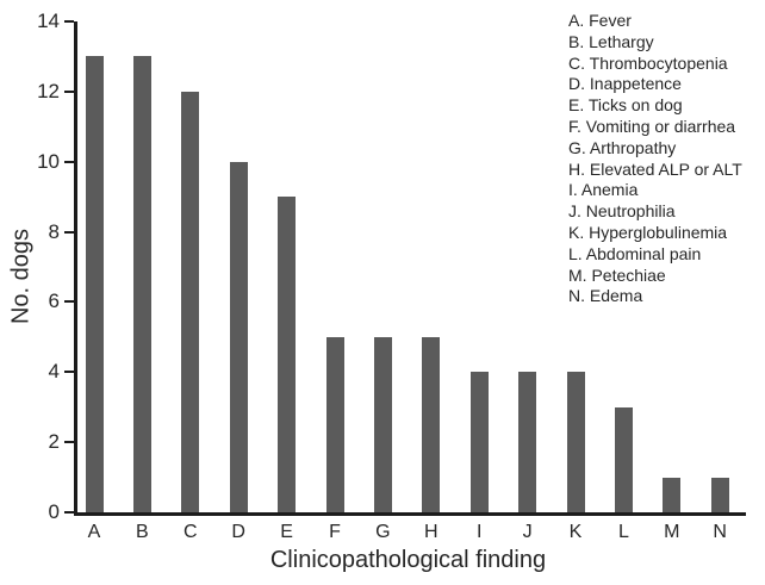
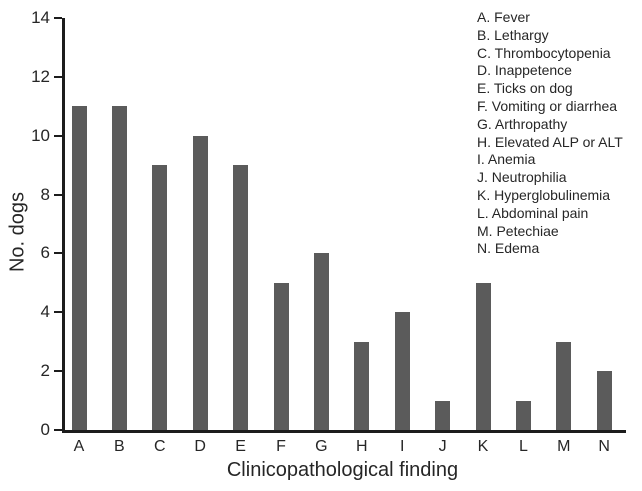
A: 13 -> 11
B: 13 -> 11
C: 12 -> 9
G: 5 -> 6
H: 5 -> 3
J: 4 -> 1
K: 4 -> 5
L: 3 -> 1
M: 1 -> 3
N: 1 -> 2
